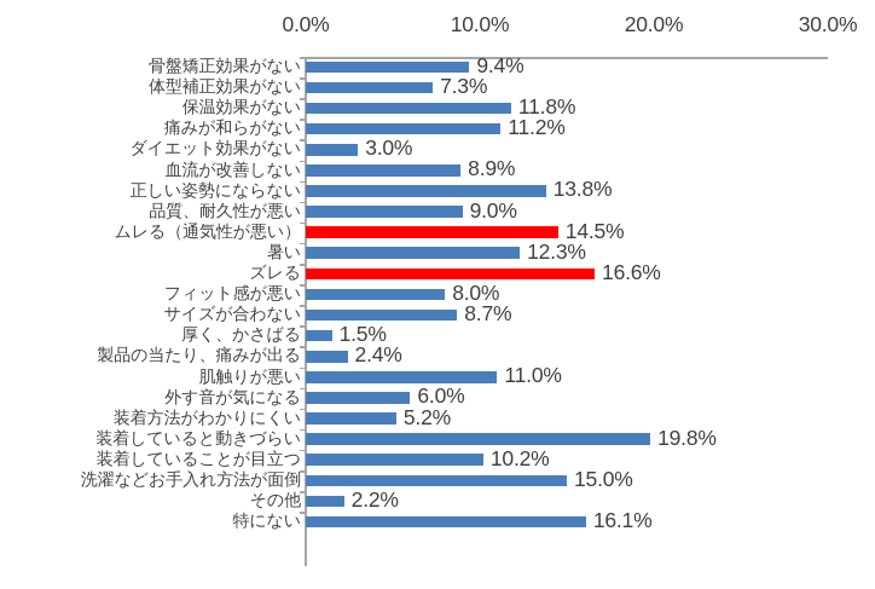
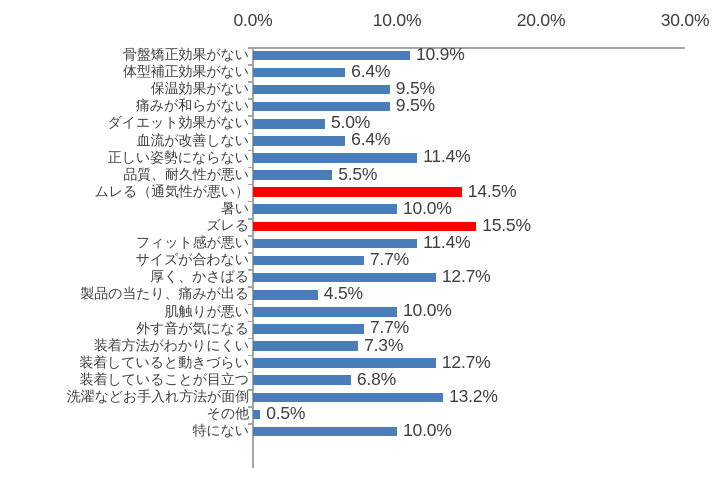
骨盤矯正効果がない: 9.4% -> 10.9%
体型補正効果がない: 7.3% -> 6.4%
保温効果がない: 11.8% -> 9.5%
痛みが和らがない: 11.2% -> 9.5%
ダイエット効果がない: 3.0% -> 5.0%
血流が改善しない: 8.9% -> 6.4%
正しい姿勢にならない: 13.8% -> 11.4%
品質、耐久性が悪い: 9.0% -> 5.5%
暑い: 12.3% -> 10.0%
ズレる: 16.6% -> 15.5%
フィット感が悪い: 8.0% -> 11.4%
サイズが合わない: 8.7% -> 7.7%
厚く、かさばる: 1.5% -> 12.7%
製品の当たり、痛みが出る: 2.4% -> 4.5%
肌触りが悪い: 11.0% -> 10.0%
外す音が気になる: 6.0% -> 7.7%
装着方法がわかりにくい: 5.2% -> 7.3%
装着していると動きづらい: 19.8% -> 12.7%
装着していることが目立つ: 10.2% -> 6.8%
洗濯などお手入れ方法が面倒: 15.0% -> 13.2%
その他: 2.2% -> 0.5%
特にない: 16.1% -> 10.0%
